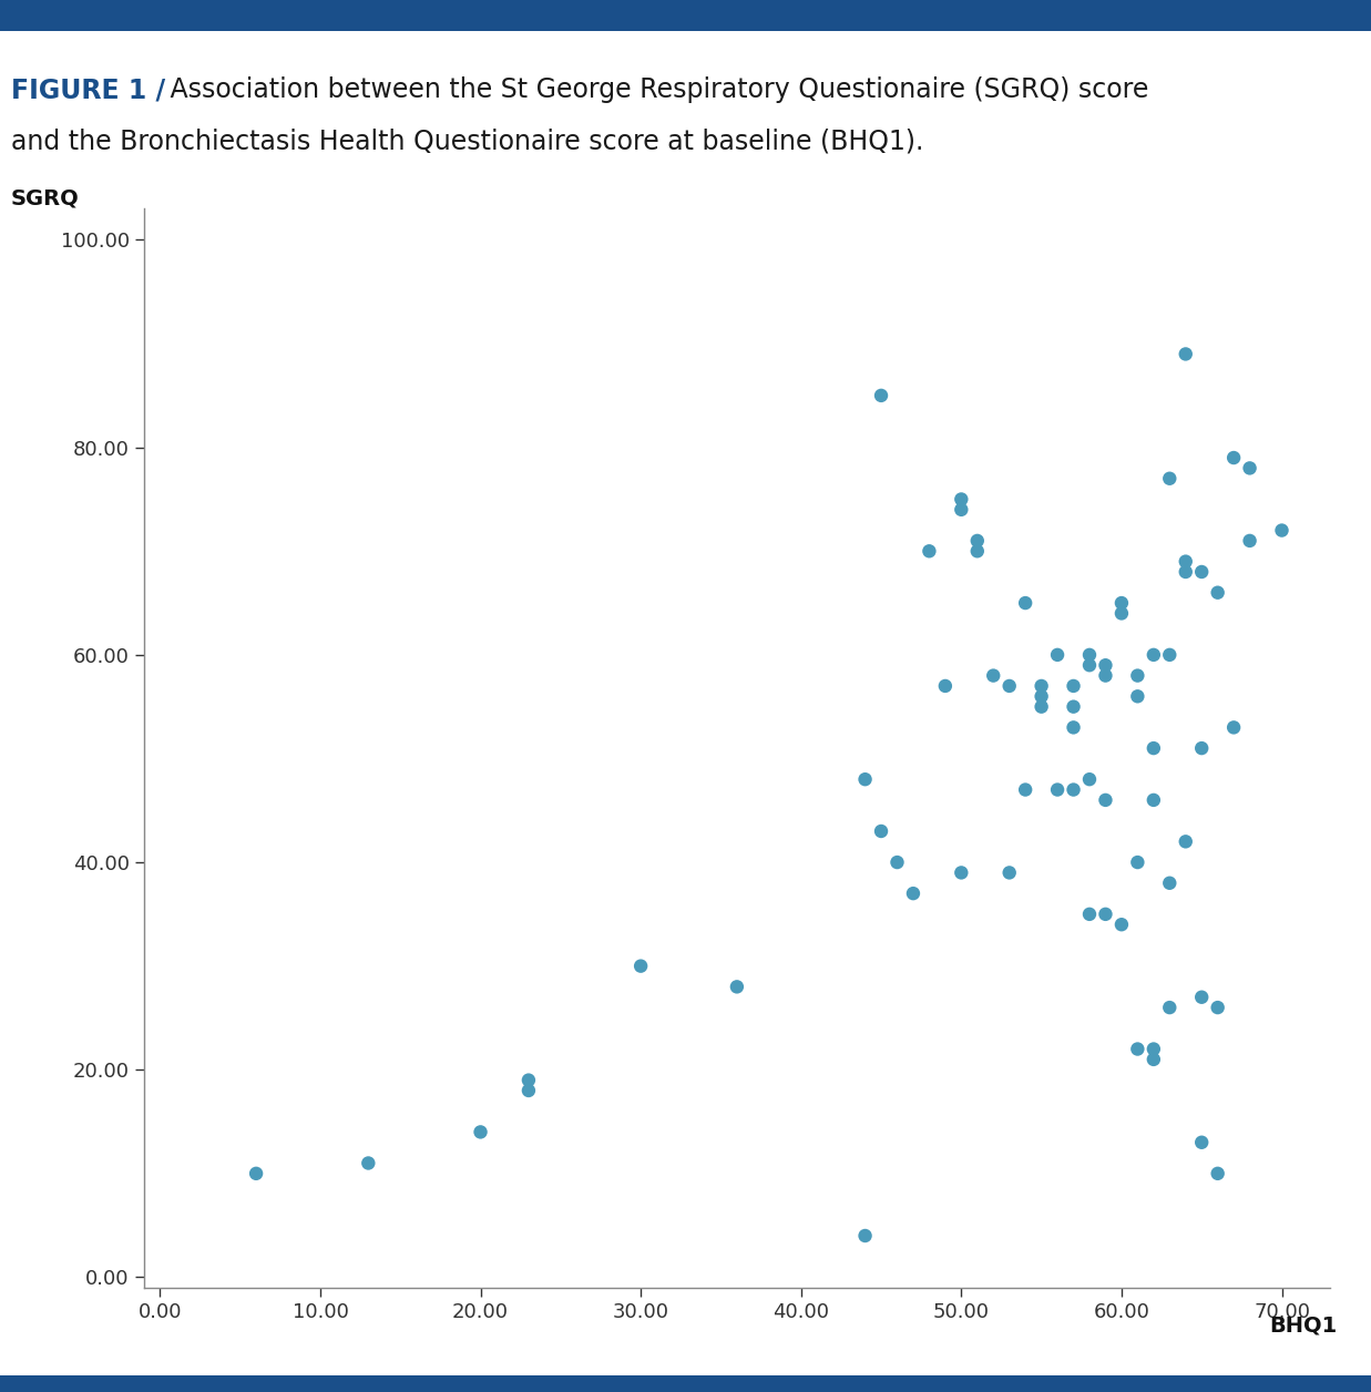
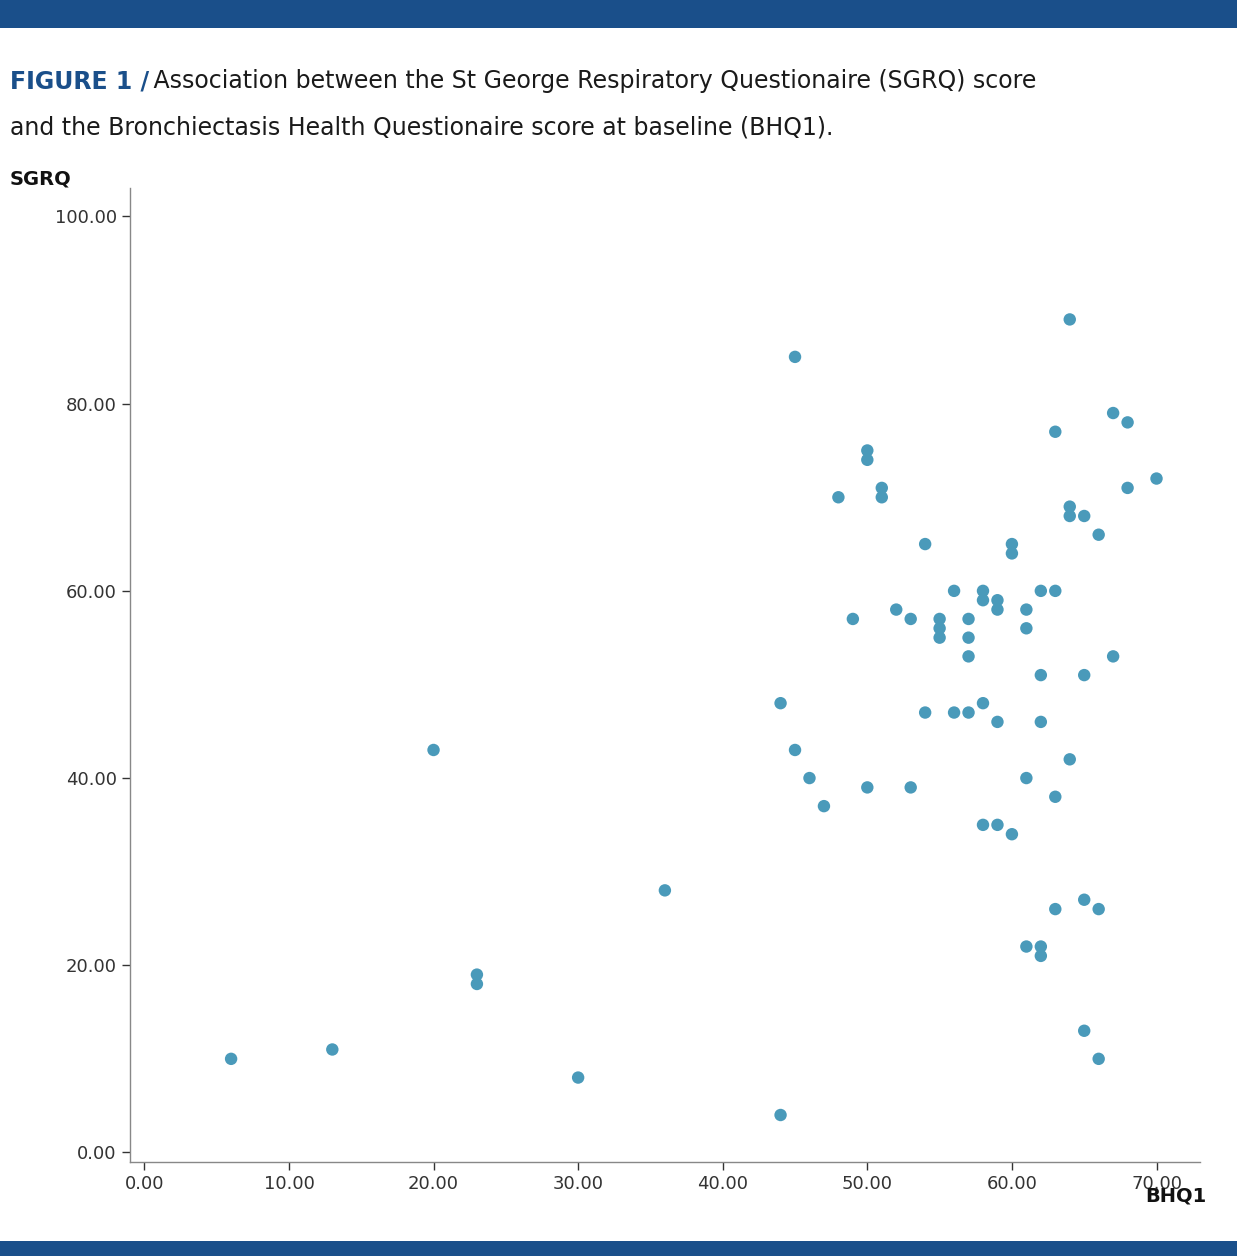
20.00: 14 -> 43
30.00: 30 -> 8
